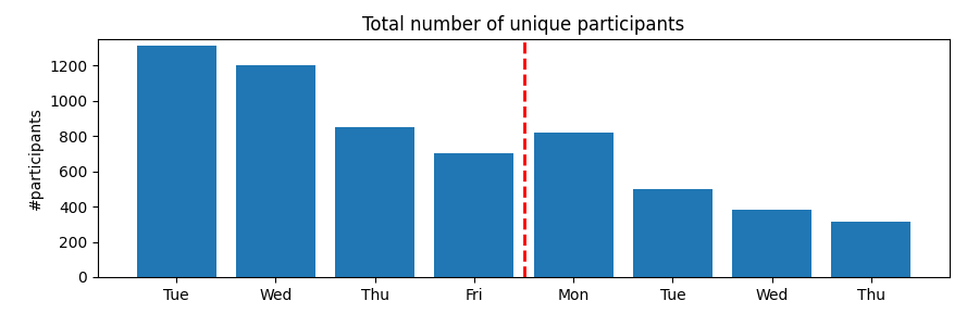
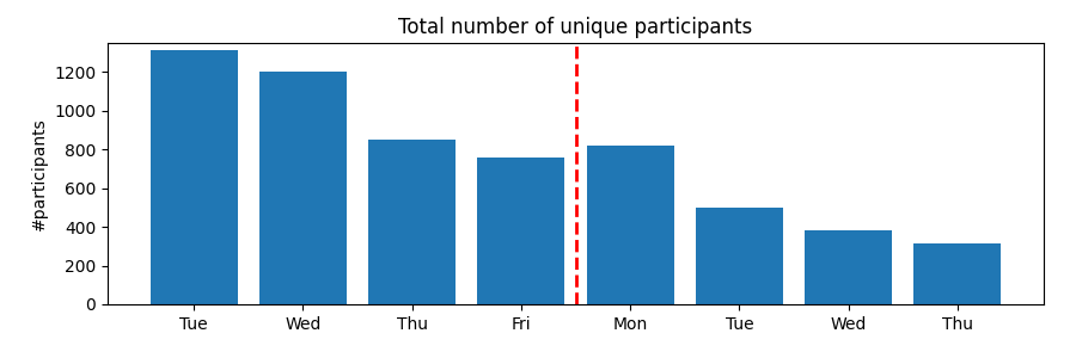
Fri: 700 -> 760
